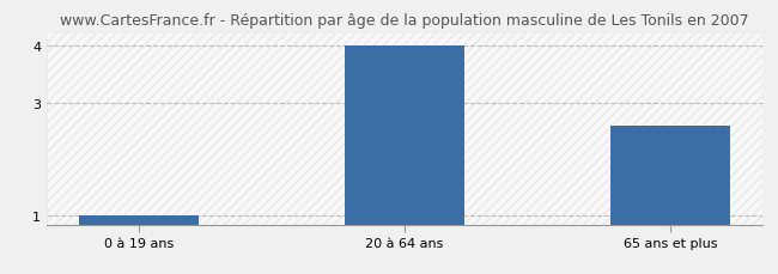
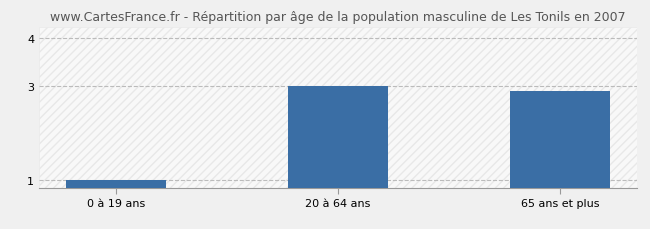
20 à 64 ans: 4.0 -> 3.0
65 ans et plus: 2.6 -> 2.9
